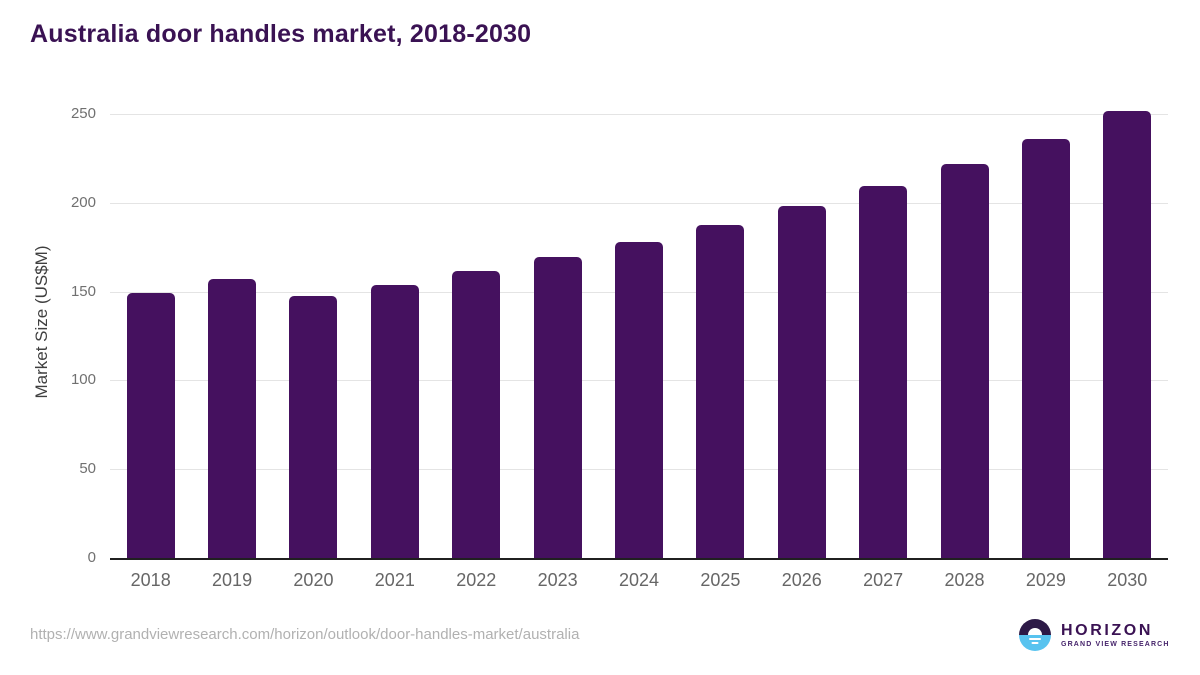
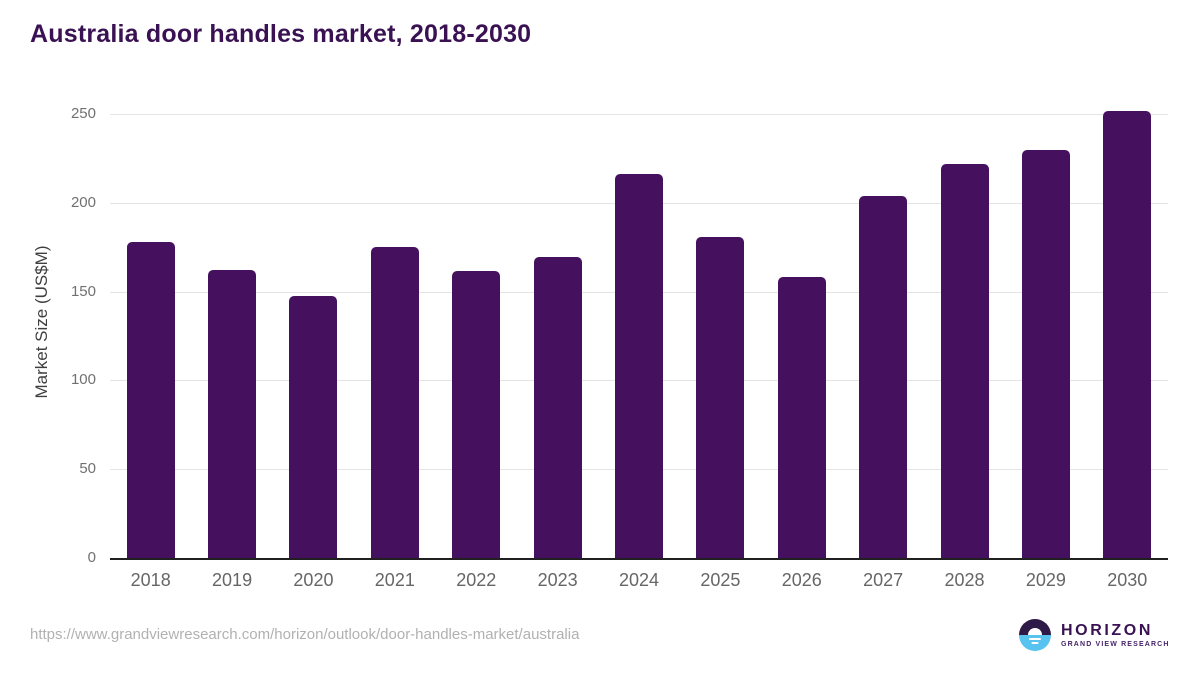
2018: 150 -> 178
2019: 157 -> 162
2021: 154 -> 175
2024: 178 -> 216
2025: 187 -> 181
2026: 198 -> 158
2027: 209 -> 204
2029: 236 -> 230
